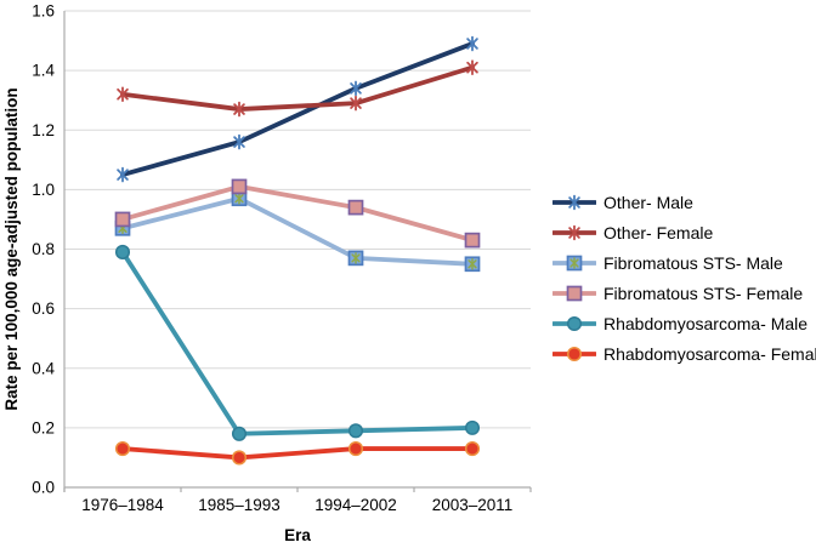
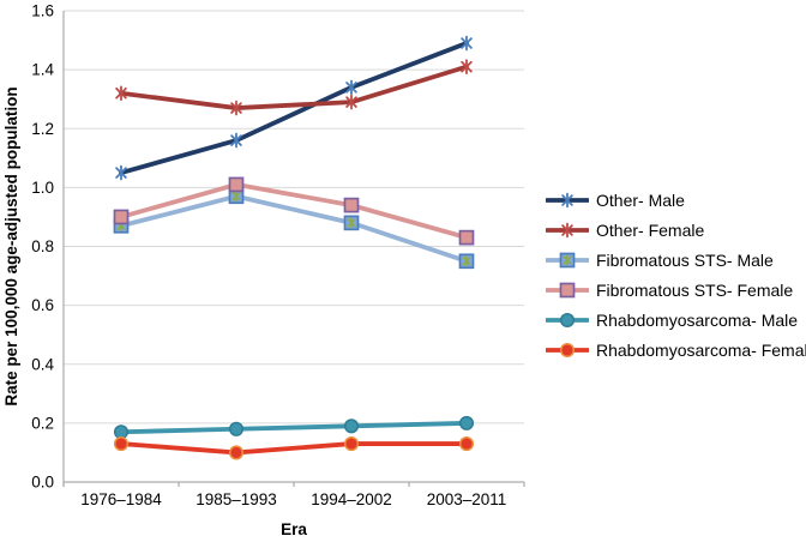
Rhabdomyosarcoma- Male/1976–1984: 0.79 -> 0.17
Fibromatous STS- Male/1994–2002: 0.77 -> 0.88
